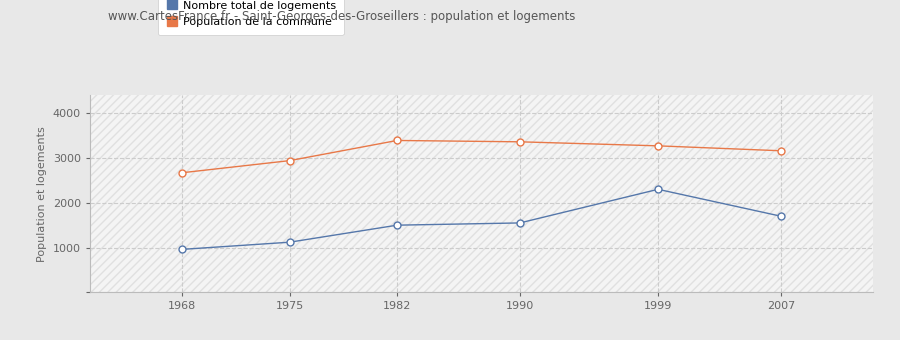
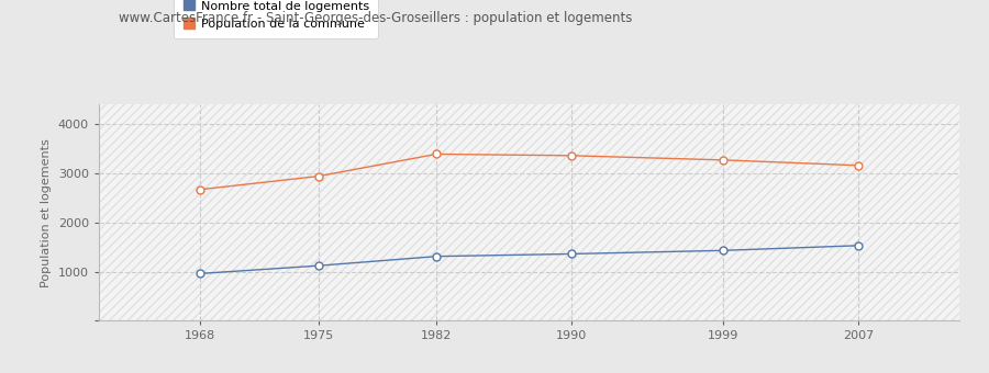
Nombre total de logements/1982: 1500 -> 1310
Nombre total de logements/1990: 1550 -> 1360
Nombre total de logements/1999: 2300 -> 1430
Nombre total de logements/2007: 1700 -> 1530
